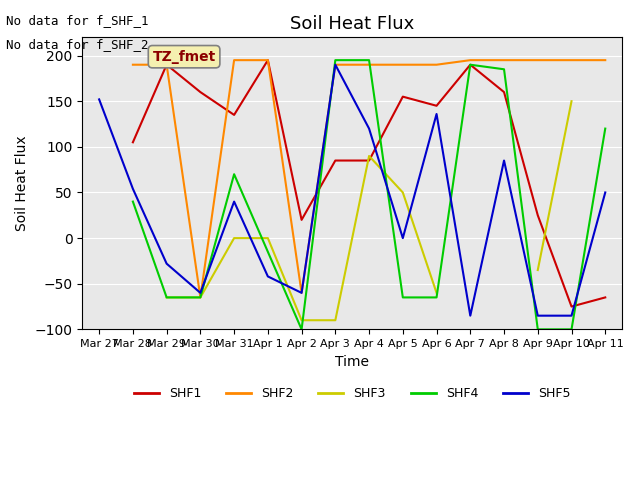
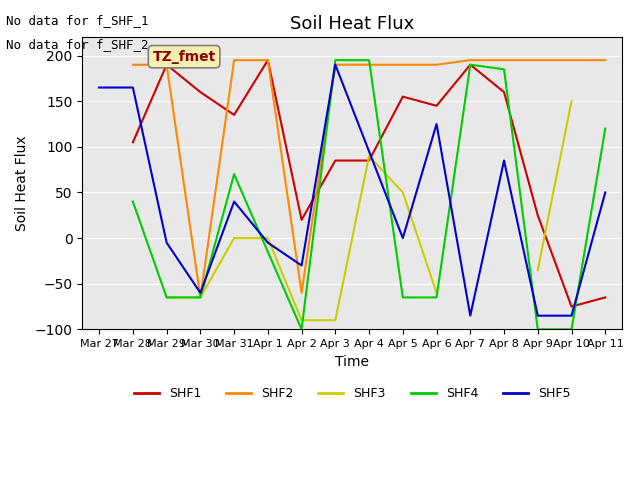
SHF5/Mar 27: 152 -> 165
SHF5/Mar 28: 54 -> 165
SHF5/Mar 29: -28 -> -5
SHF5/Apr 1: -42 -> -5
SHF5/Apr 2: -60 -> -30
SHF5/Apr 4: 120 -> 95
SHF5/Apr 6: 136 -> 125
